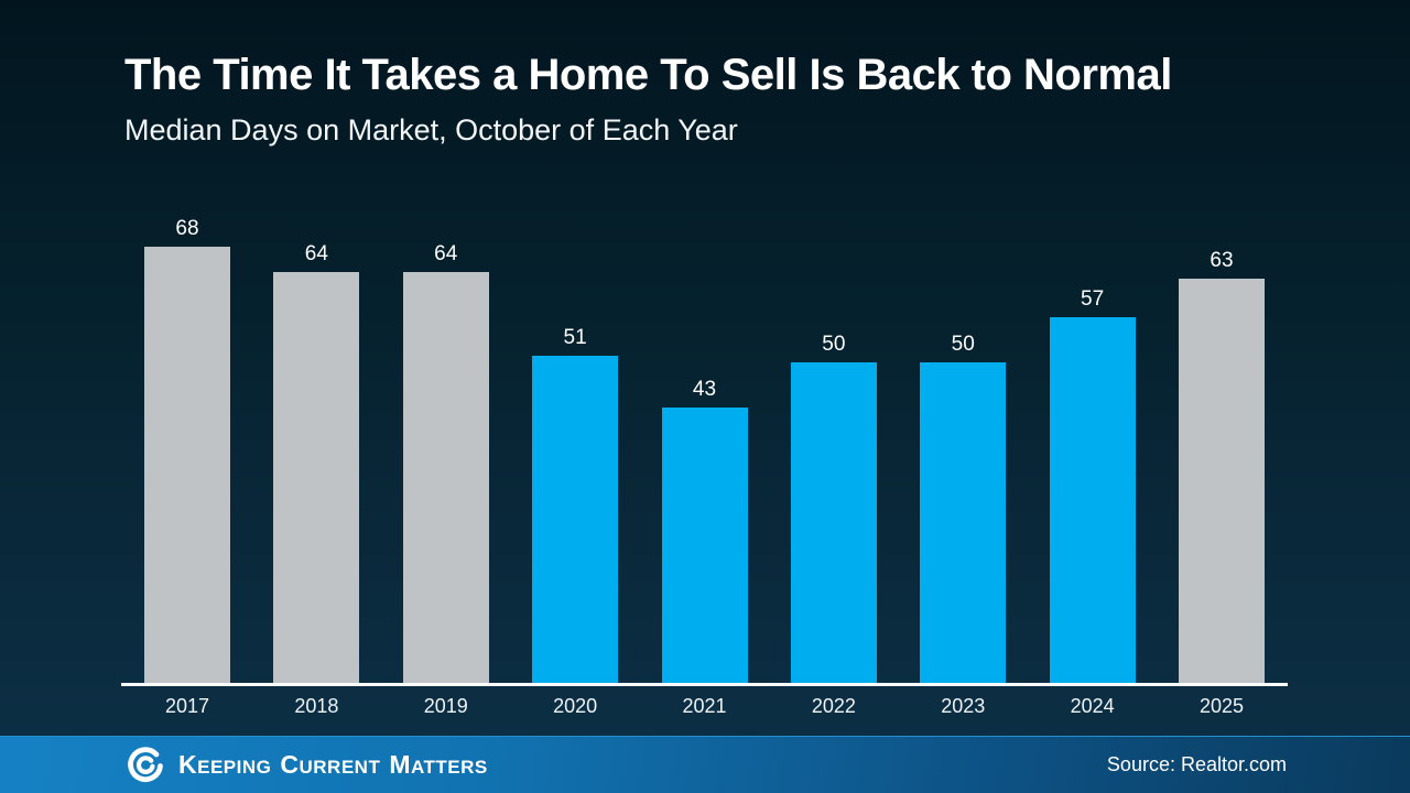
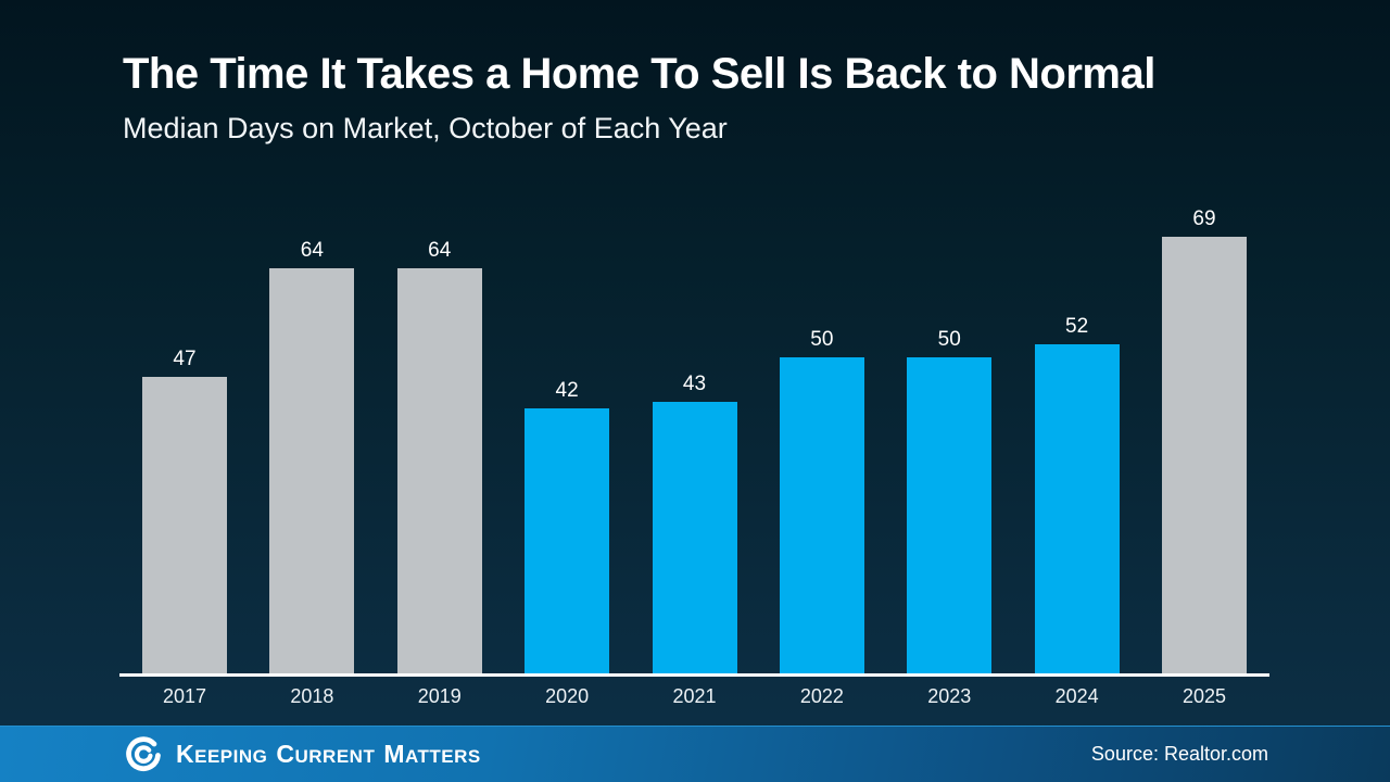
2017: 68 -> 47
2020: 51 -> 42
2024: 57 -> 52
2025: 63 -> 69
